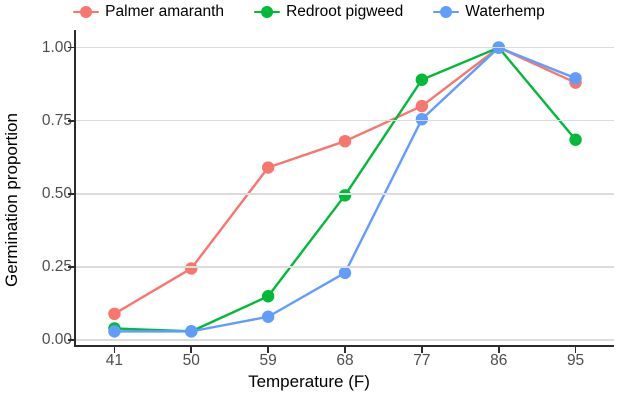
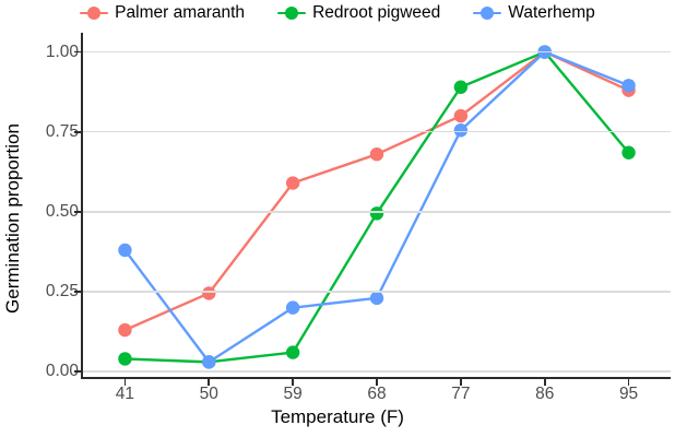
Palmer amaranth/41: 0.09 -> 0.13
Waterhemp/41: 0.03 -> 0.38
Redroot pigweed/59: 0.15 -> 0.06
Waterhemp/59: 0.08 -> 0.20
